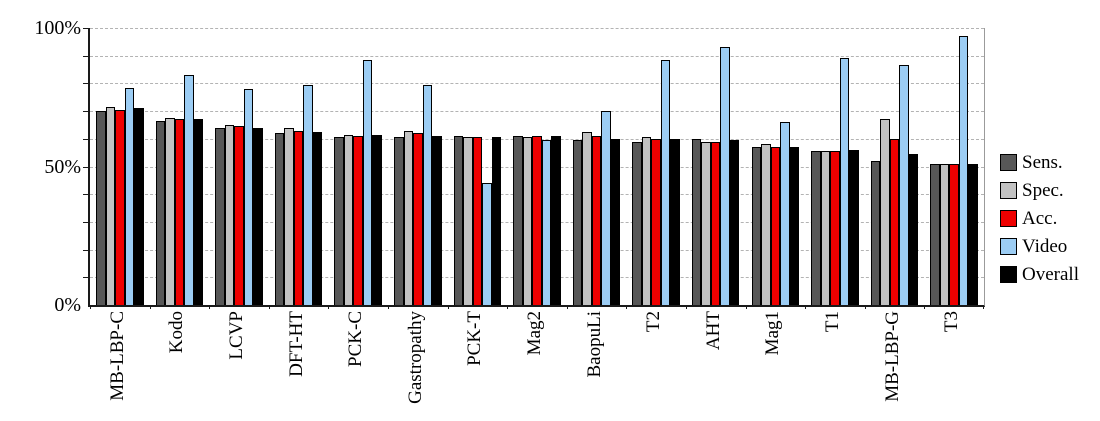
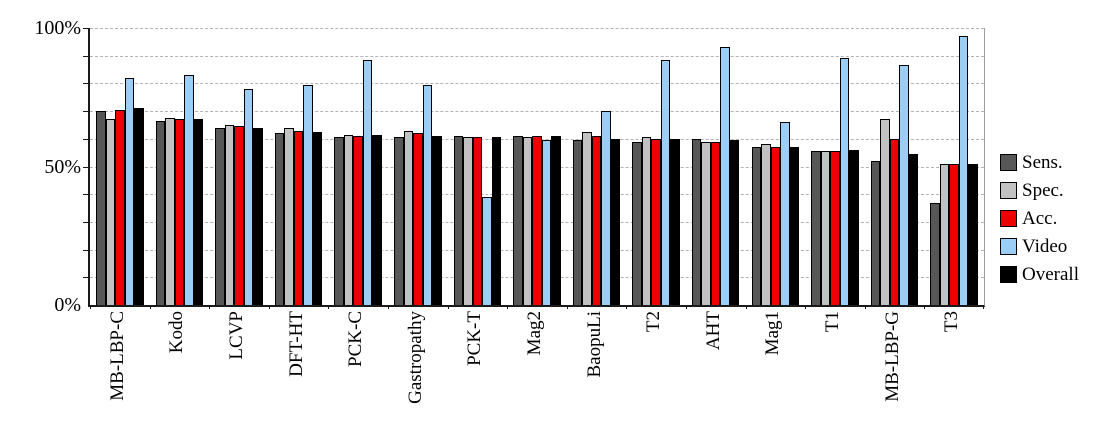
Spec./MB-LBP-C: 72% -> 67%
Video/MB-LBP-C: 78% -> 82%
Video/PCK-T: 44% -> 39%
Sens./T3: 51% -> 37%
